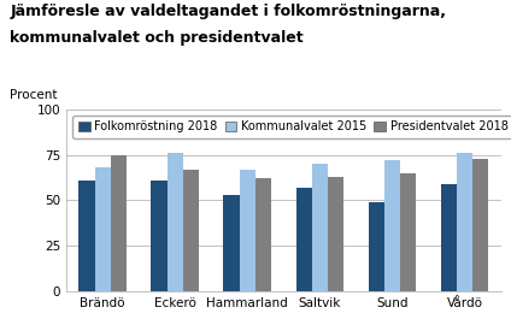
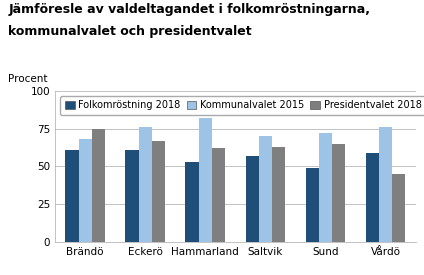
Kommunalvalet 2015/Hammarland: 67 -> 82
Presidentvalet 2018/Vårdö: 73 -> 45
